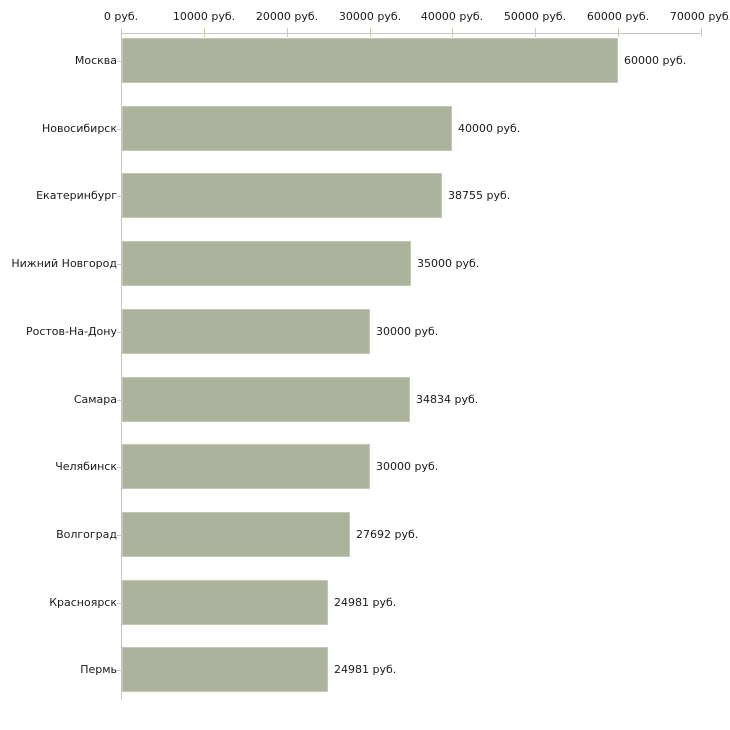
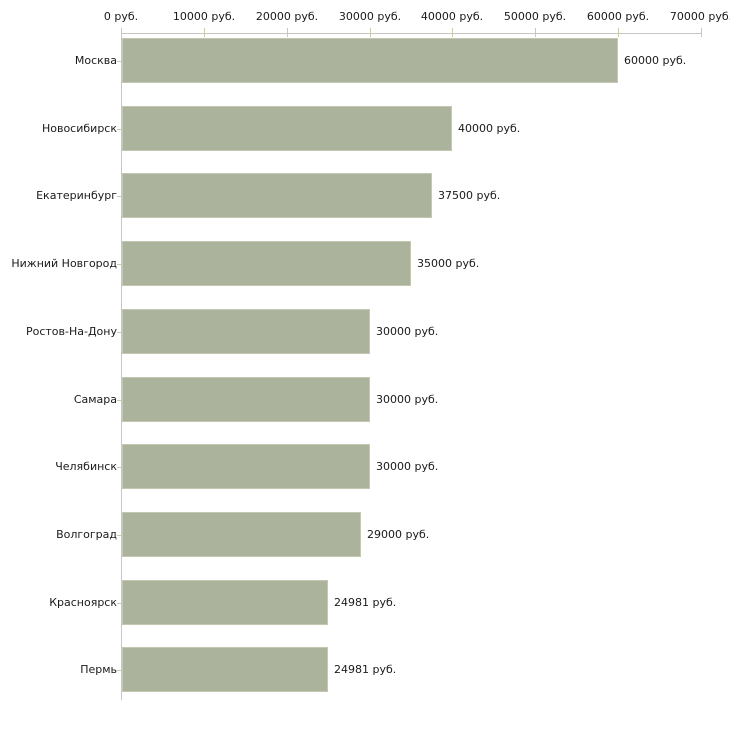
Екатеринбург: 38755 -> 37500
Самара: 34834 -> 30000
Волгоград: 27692 -> 29000
